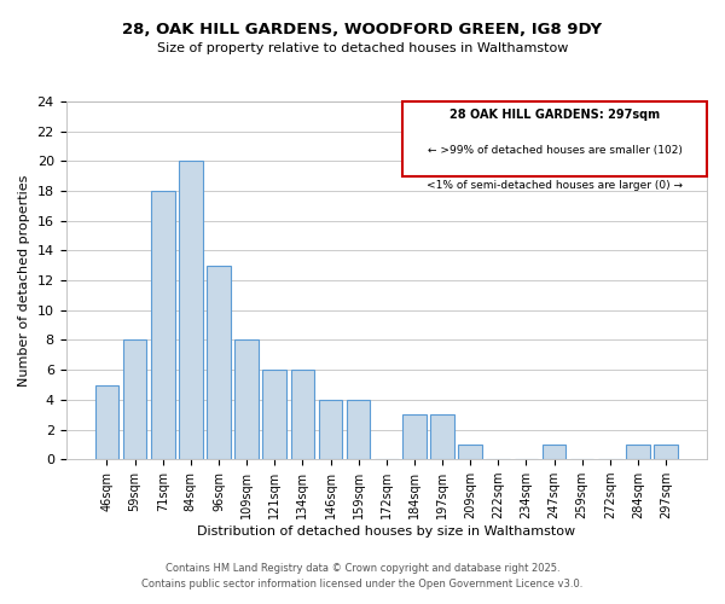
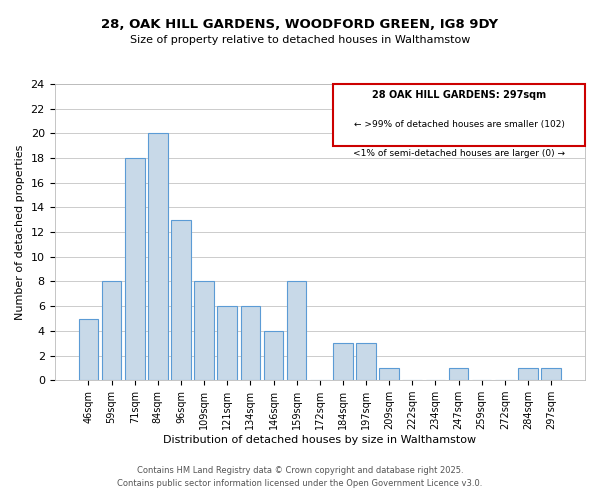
159sqm: 4 -> 8
